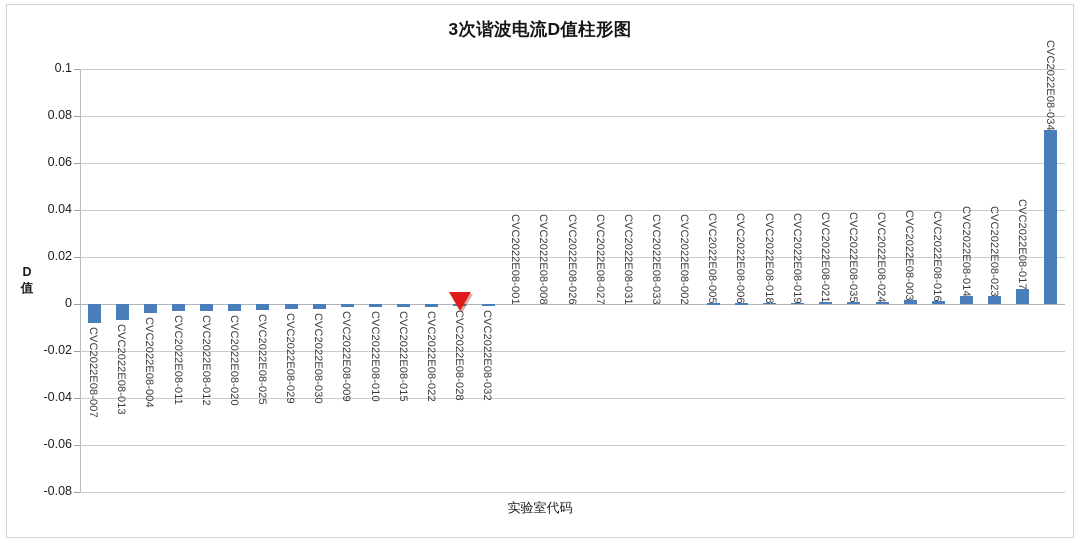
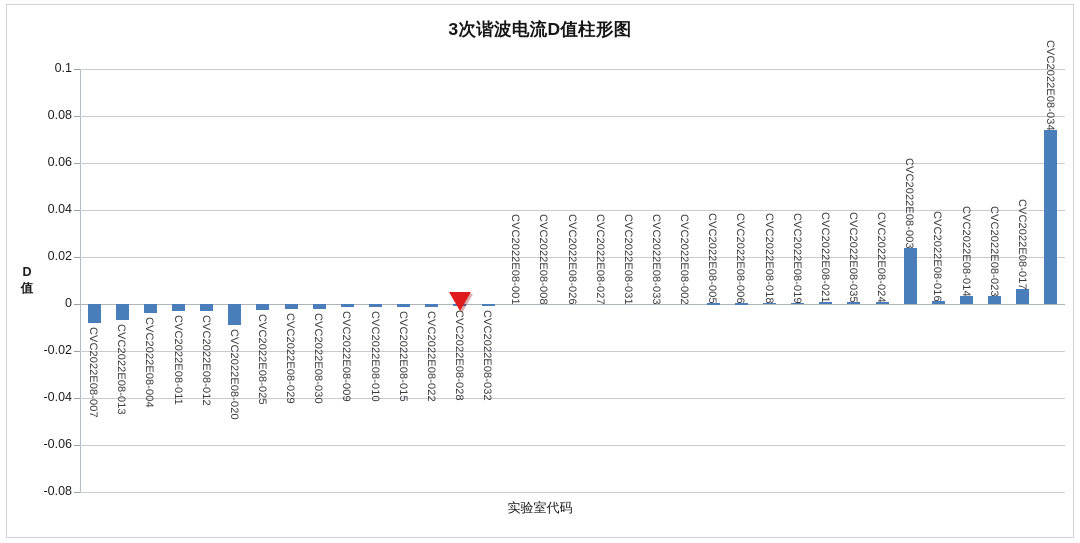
CVC2022E08-020: -0.003 -> -0.009
CVC2022E08-003: 0.002 -> 0.024
